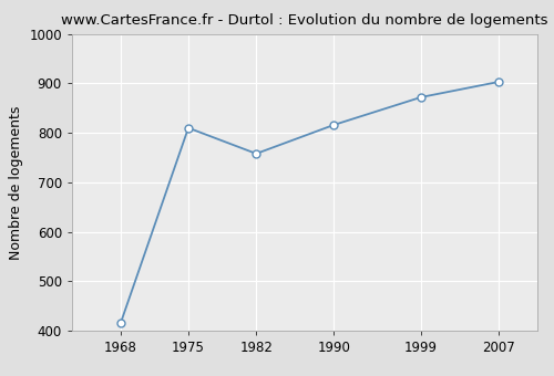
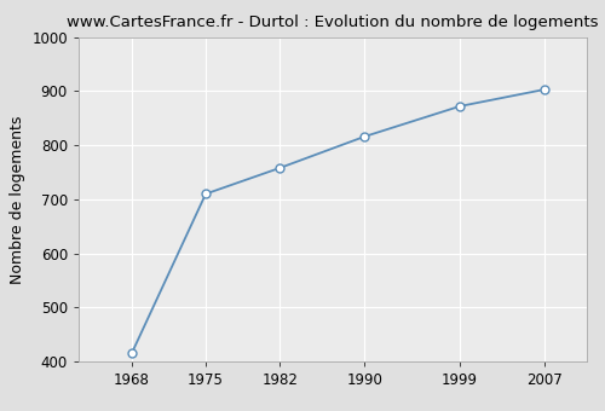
1975: 810 -> 710
